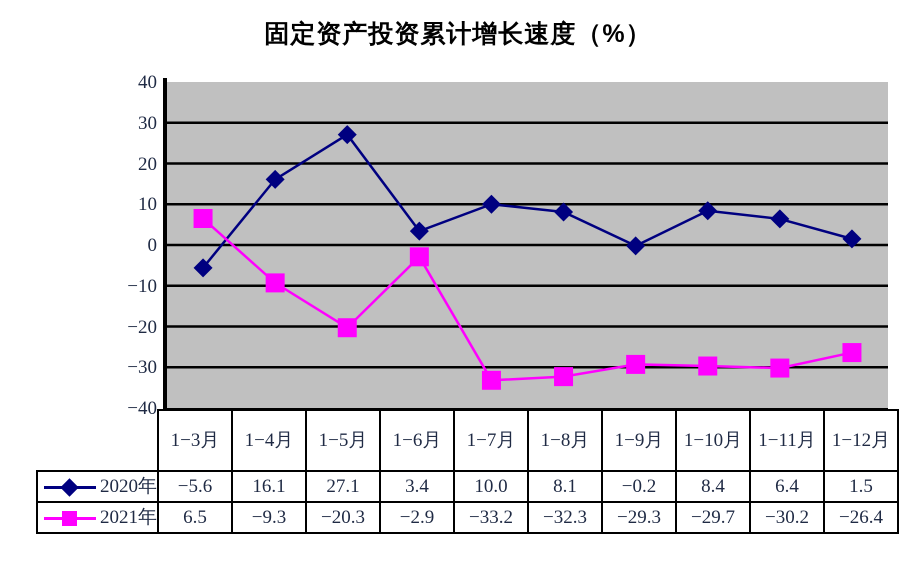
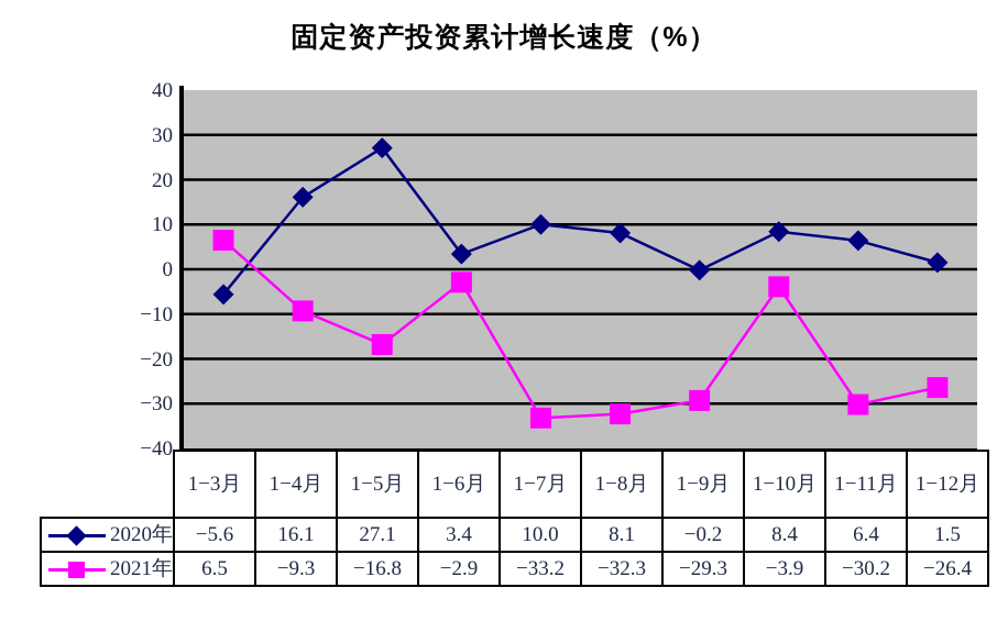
2021年/1−5月: −20.3 -> −16.8
2021年/1−10月: −29.7 -> −3.9
